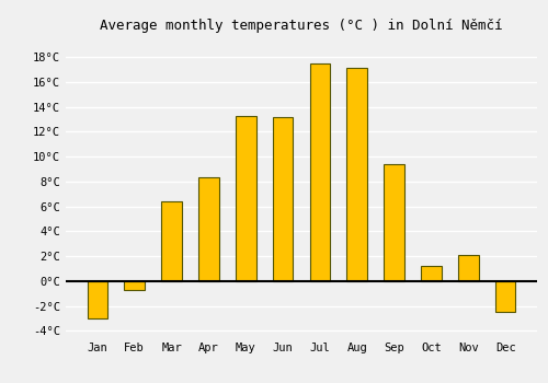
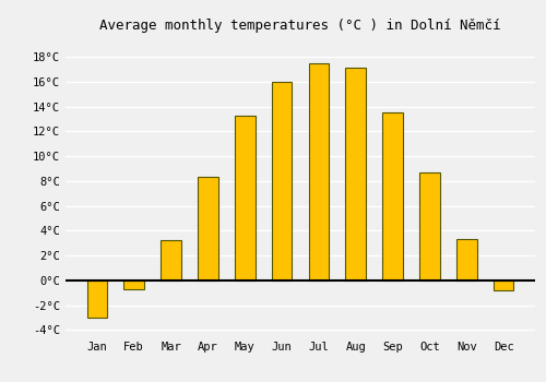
Mar: 6.4°C -> 3.2°C
Jun: 13.2°C -> 16.0°C
Sep: 9.4°C -> 13.5°C
Oct: 1.2°C -> 8.7°C
Nov: 2.1°C -> 3.3°C
Dec: -2.5°C -> -0.8°C
